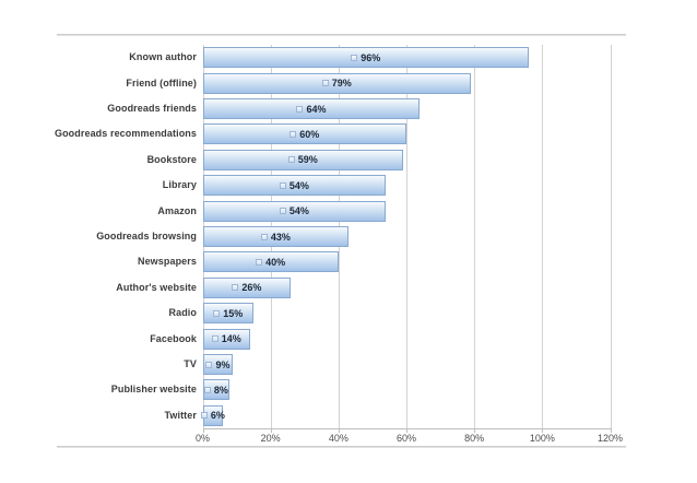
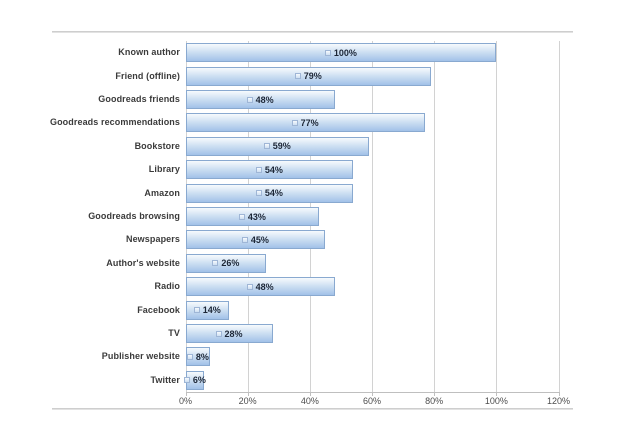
Known author: 96% -> 100%
Goodreads friends: 64% -> 48%
Goodreads recommendations: 60% -> 77%
Newspapers: 40% -> 45%
Radio: 15% -> 48%
TV: 9% -> 28%
